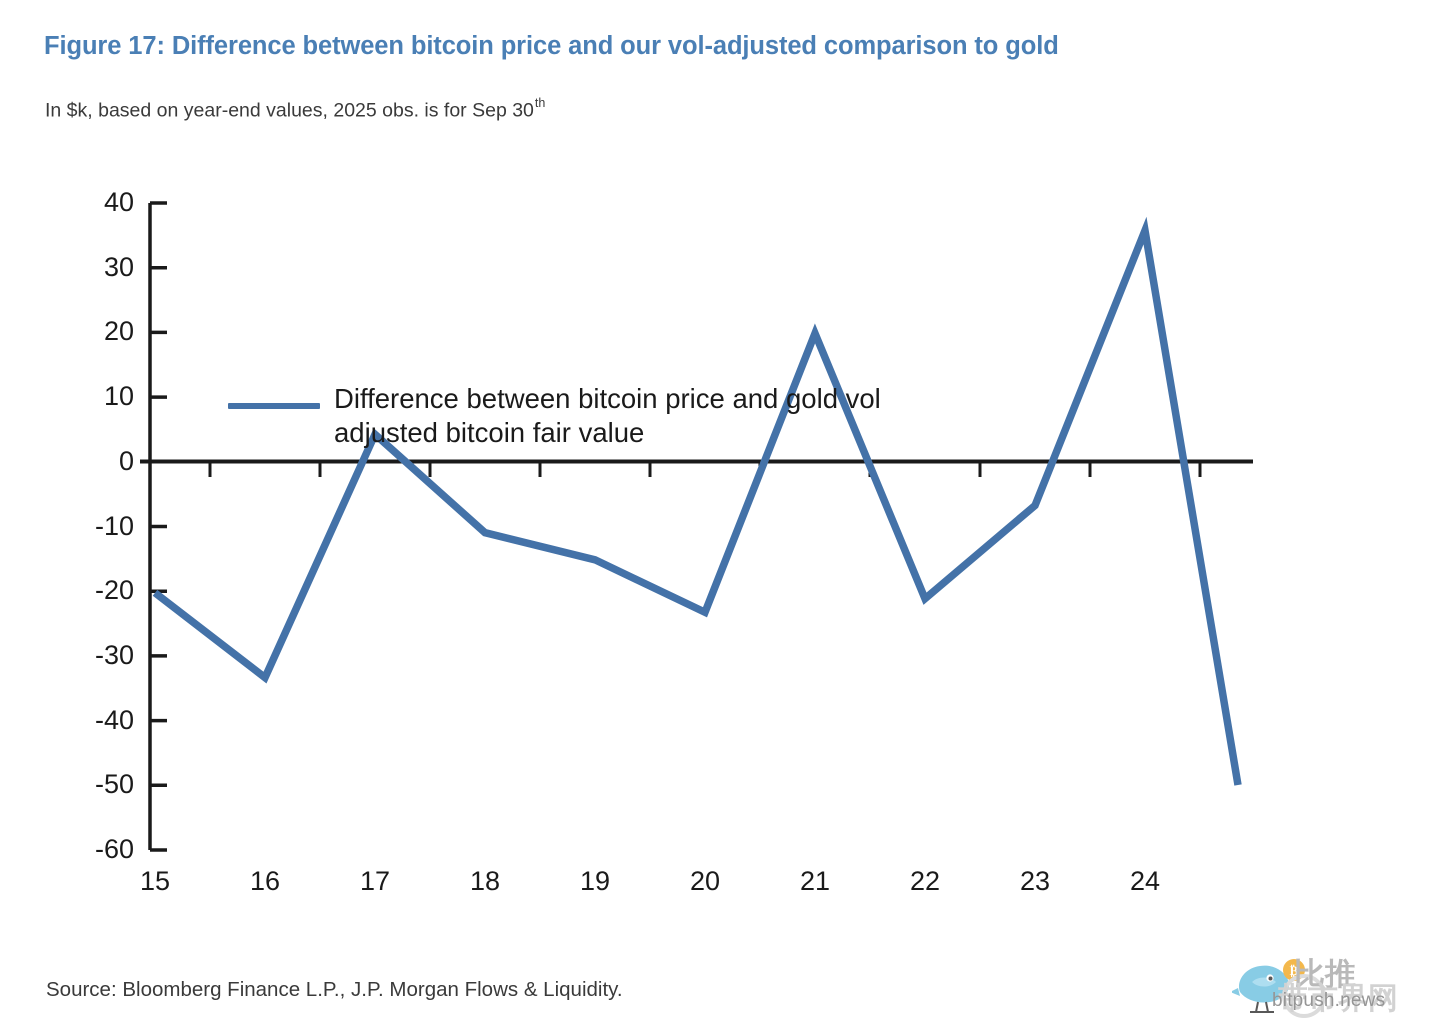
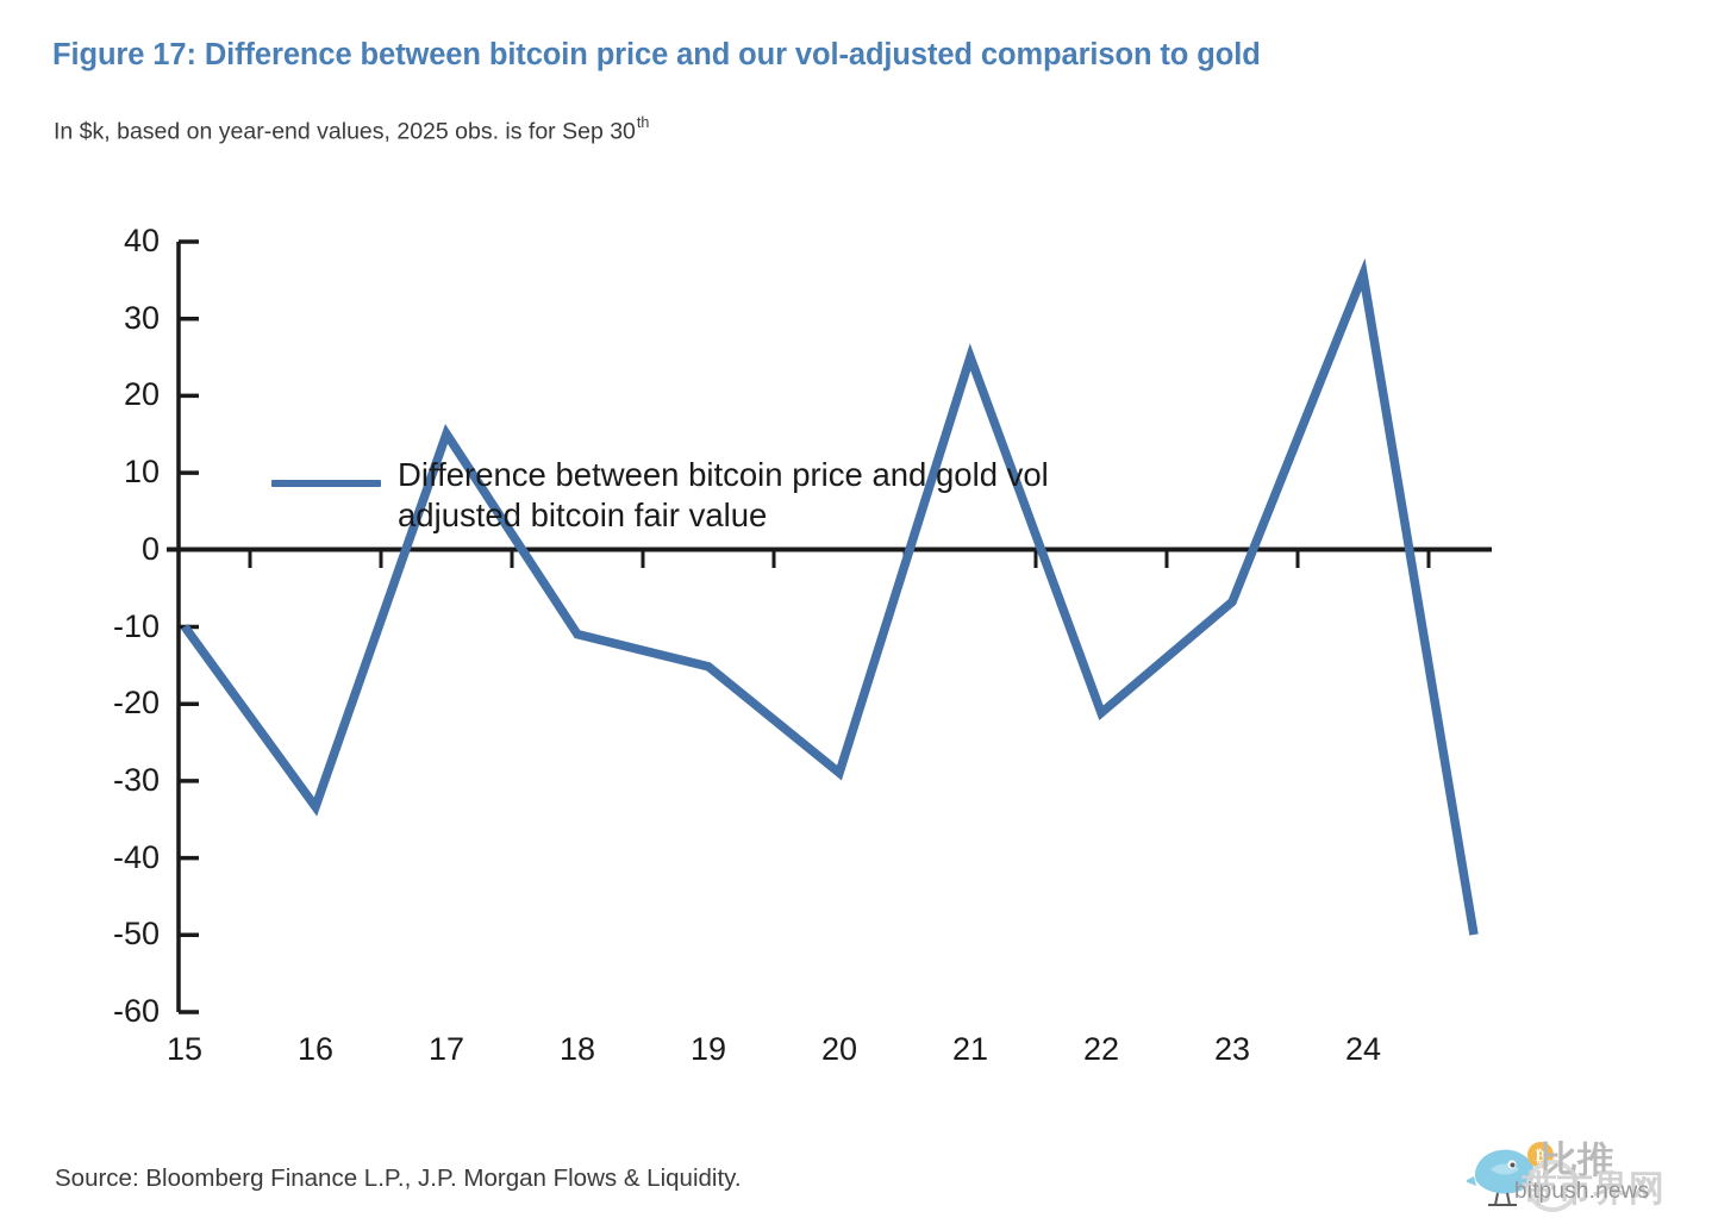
15: -20 -> -10
17: 4 -> 15
20: -23 -> -29
21: 20 -> 25
